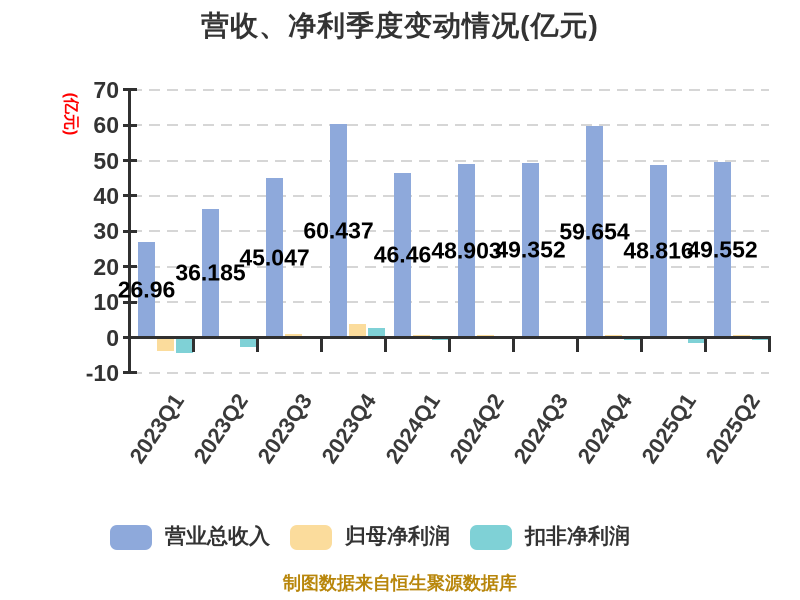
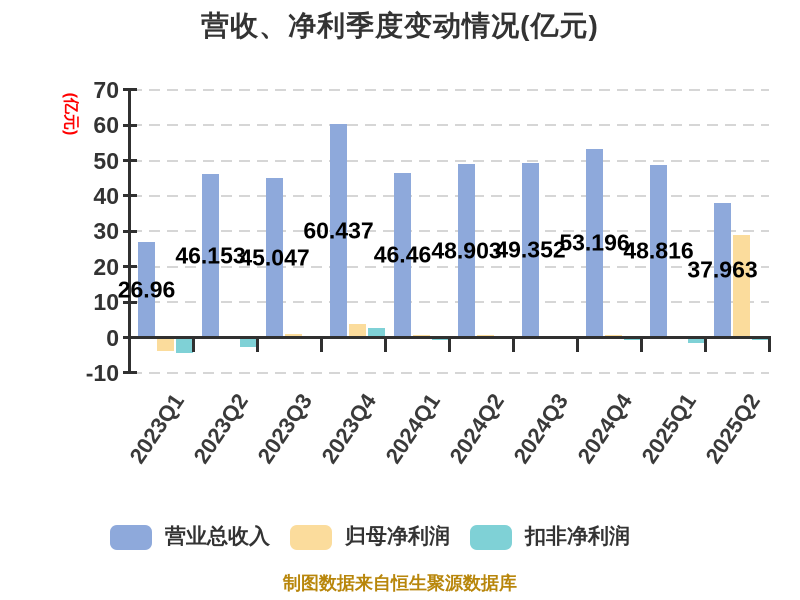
营业总收入/2023Q2: 36.185 -> 46.153
营业总收入/2024Q4: 59.654 -> 53.196
营业总收入/2025Q2: 49.552 -> 37.963
归母净利润/2025Q2: 1 -> 29
